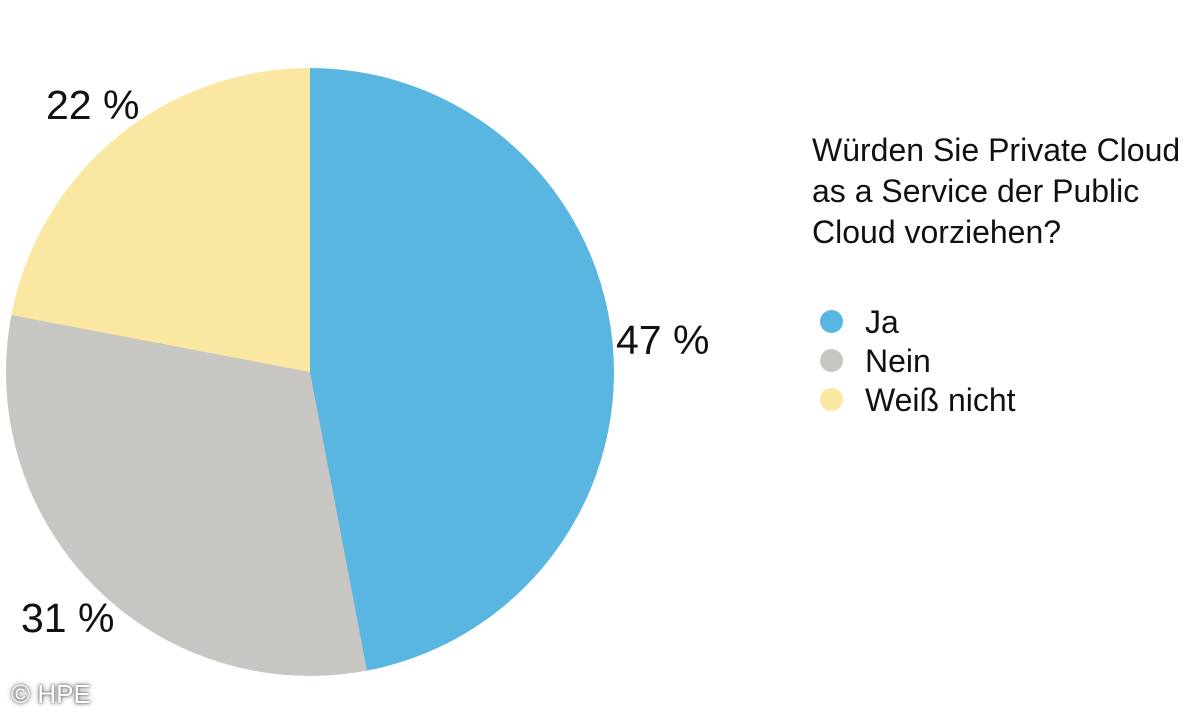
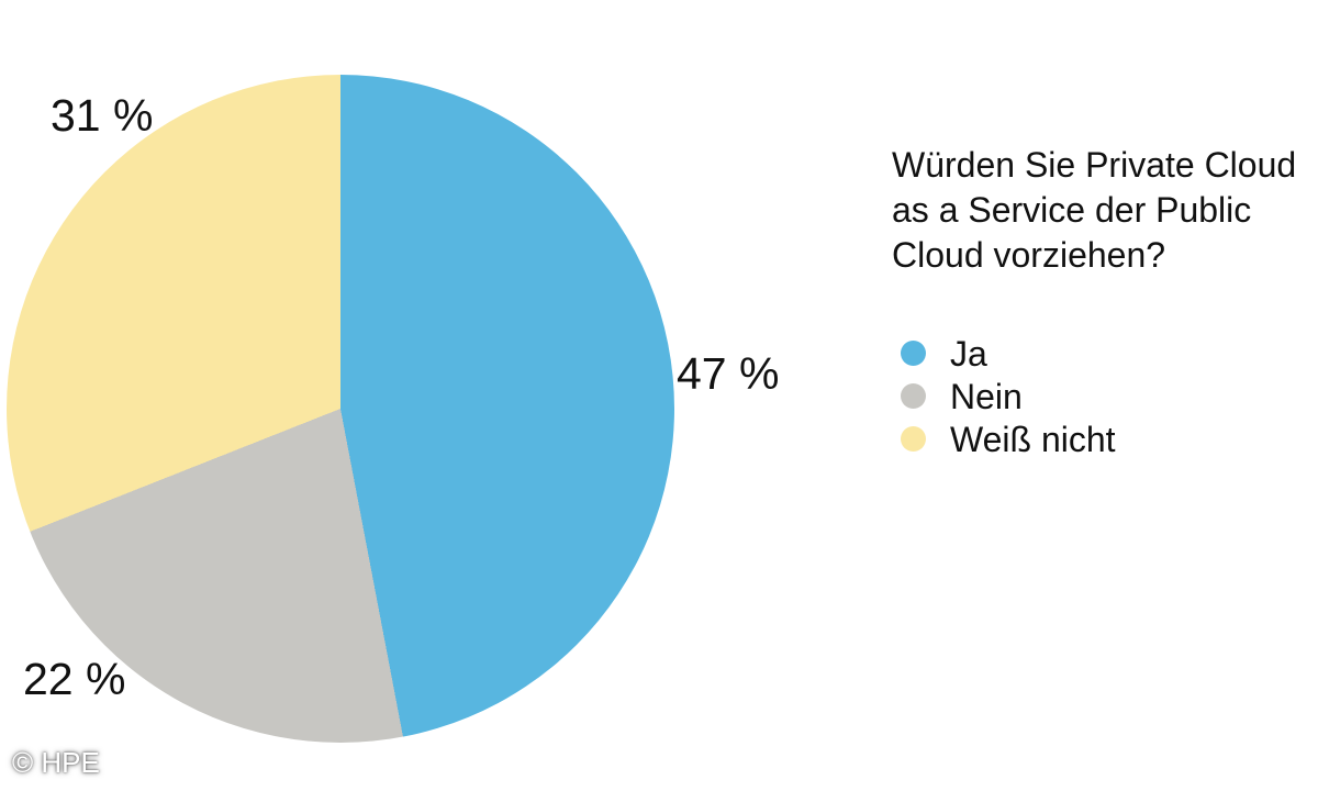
Nein: 31 -> 22
Weiß nicht: 22 -> 31
